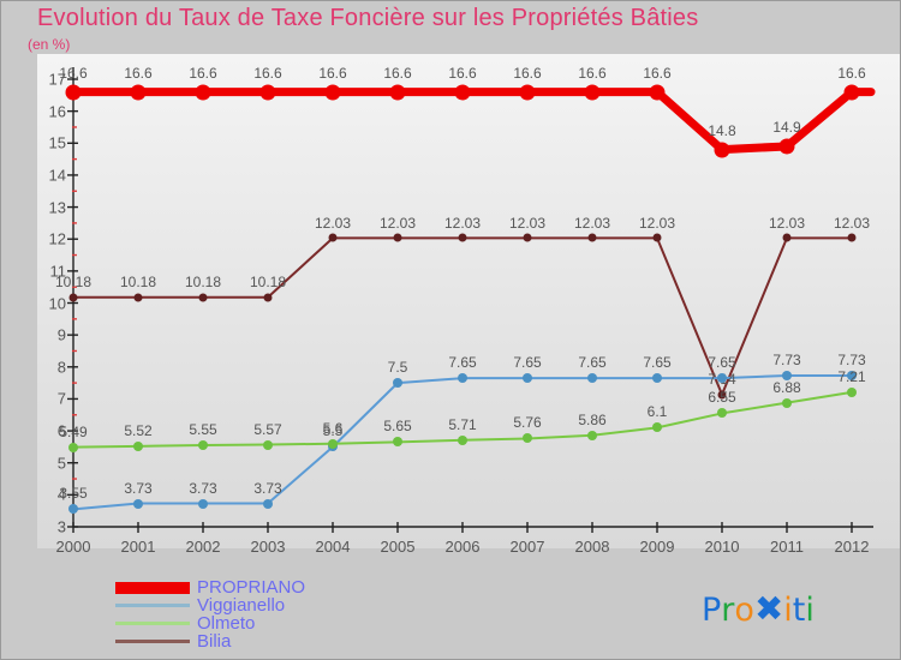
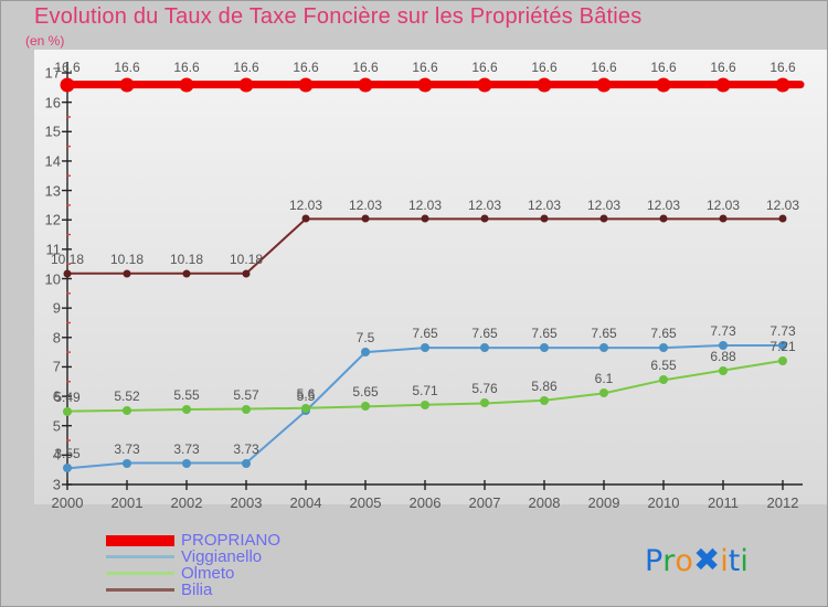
PROPRIANO/2010: 14.8 -> 16.6
Bilia/2010: 7.14 -> 12.03
PROPRIANO/2011: 14.9 -> 16.6
